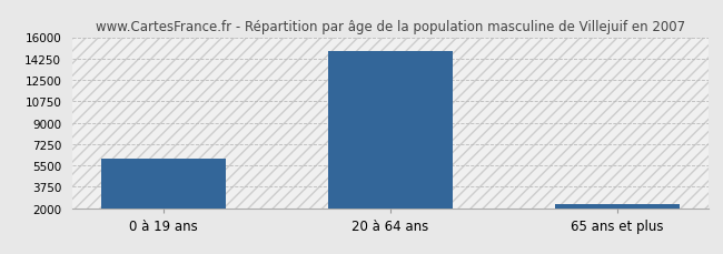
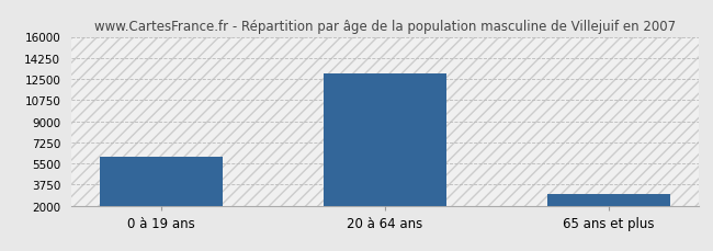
20 à 64 ans: 14900 -> 13000
65 ans et plus: 2300 -> 3000
